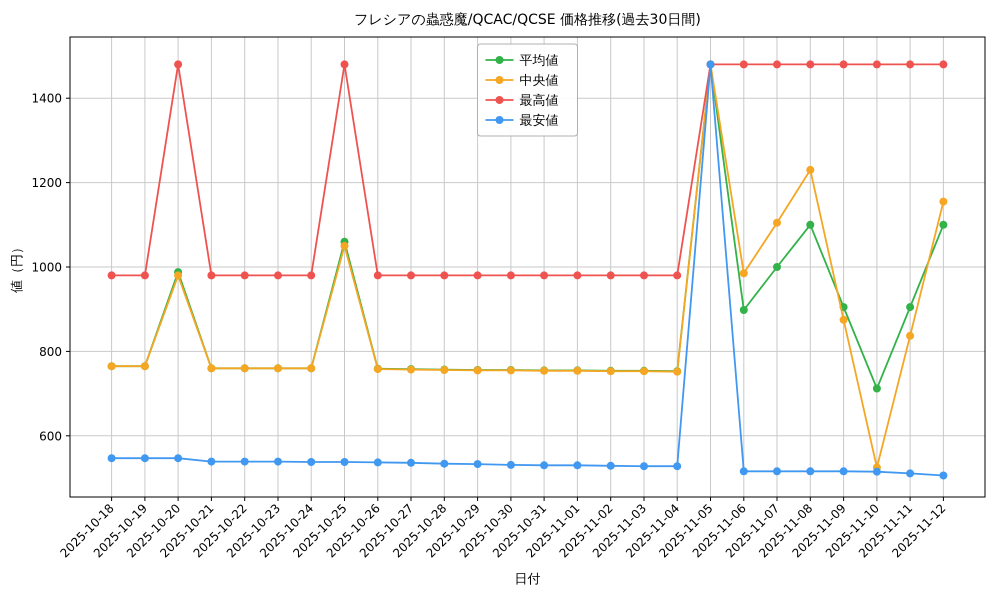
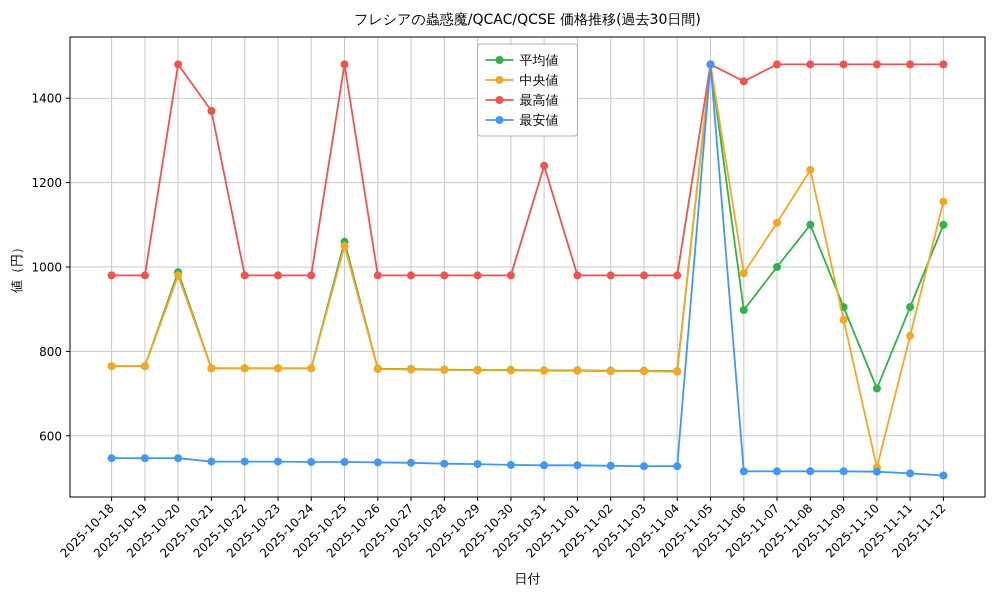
最高値/2025-10-21: 980 -> 1370
最高値/2025-10-31: 980 -> 1240
最高値/2025-11-06: 1480 -> 1440
